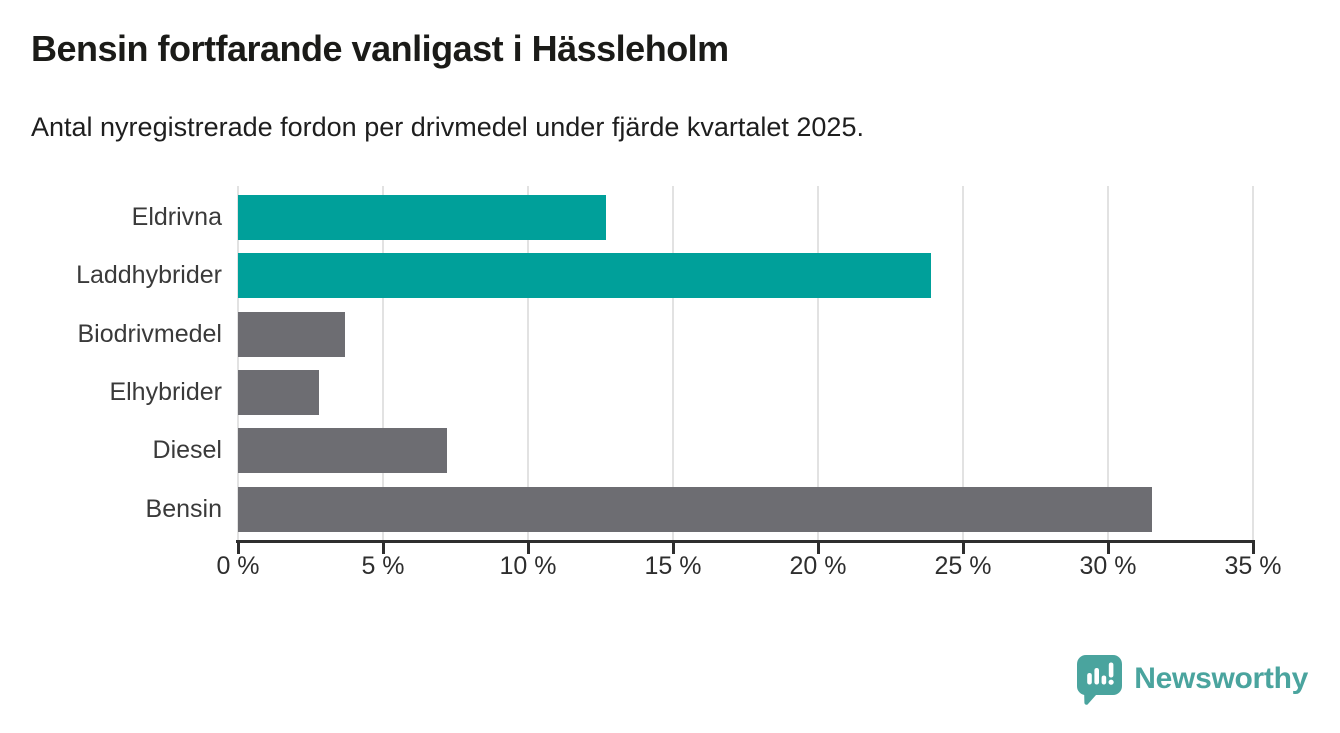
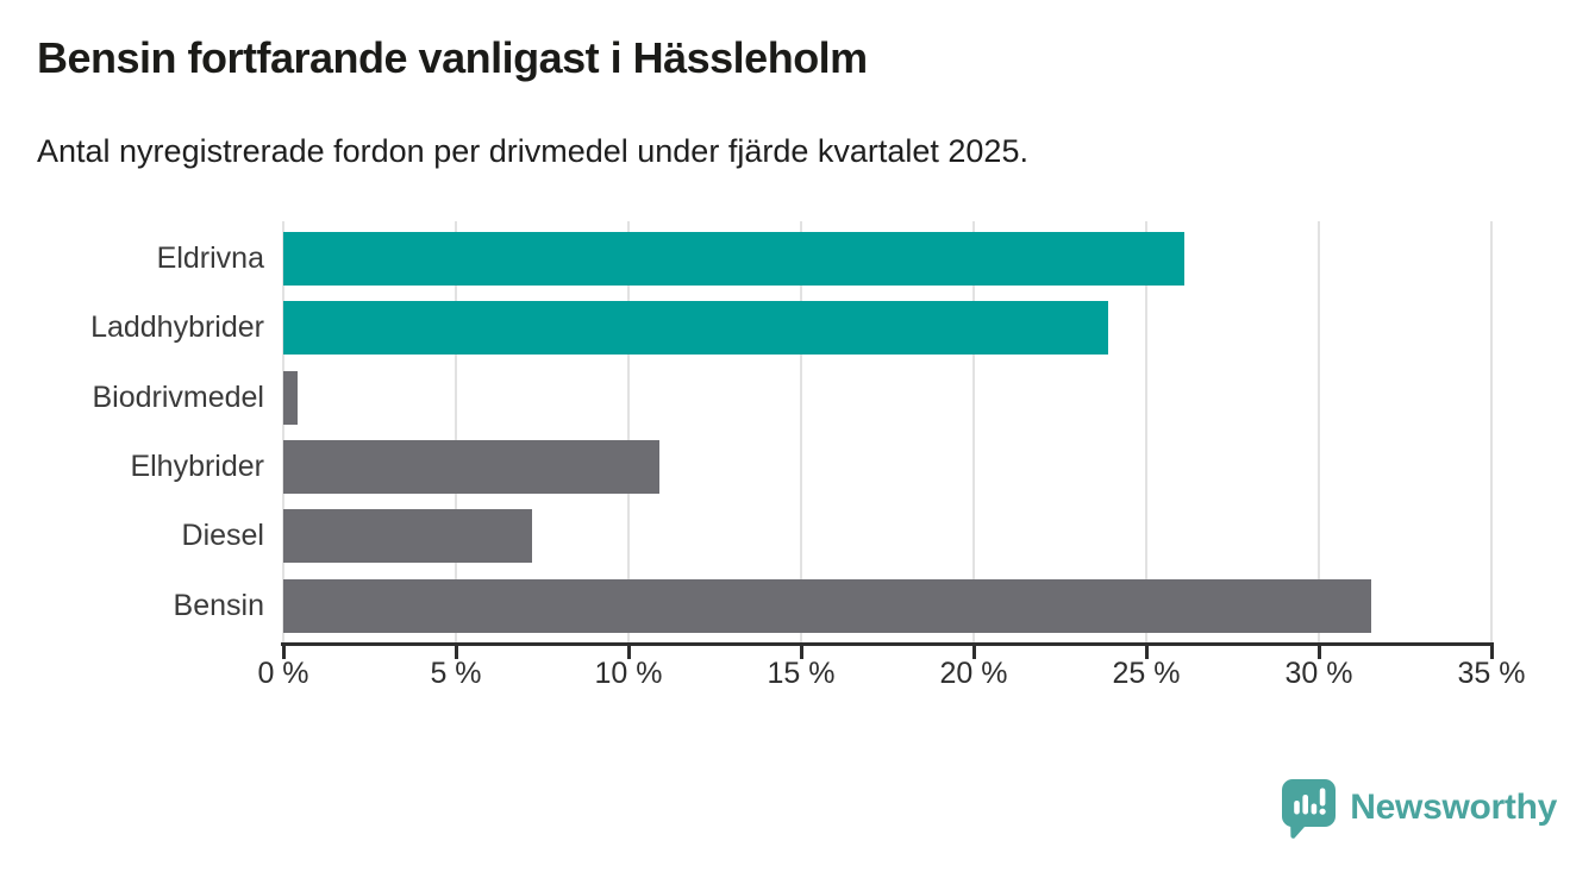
Eldrivna: 12.7% -> 26.1%
Biodrivmedel: 3.7% -> 0.4%
Elhybrider: 2.8% -> 10.9%
